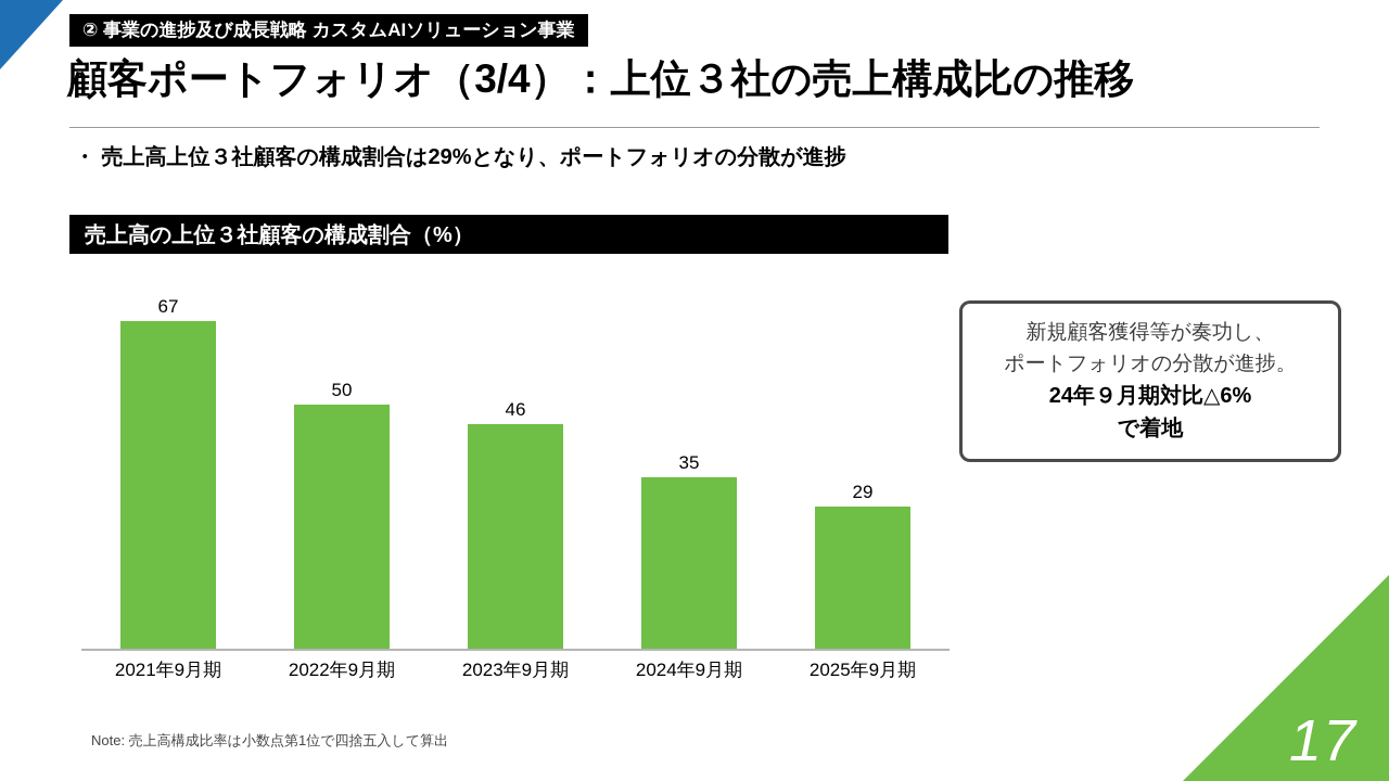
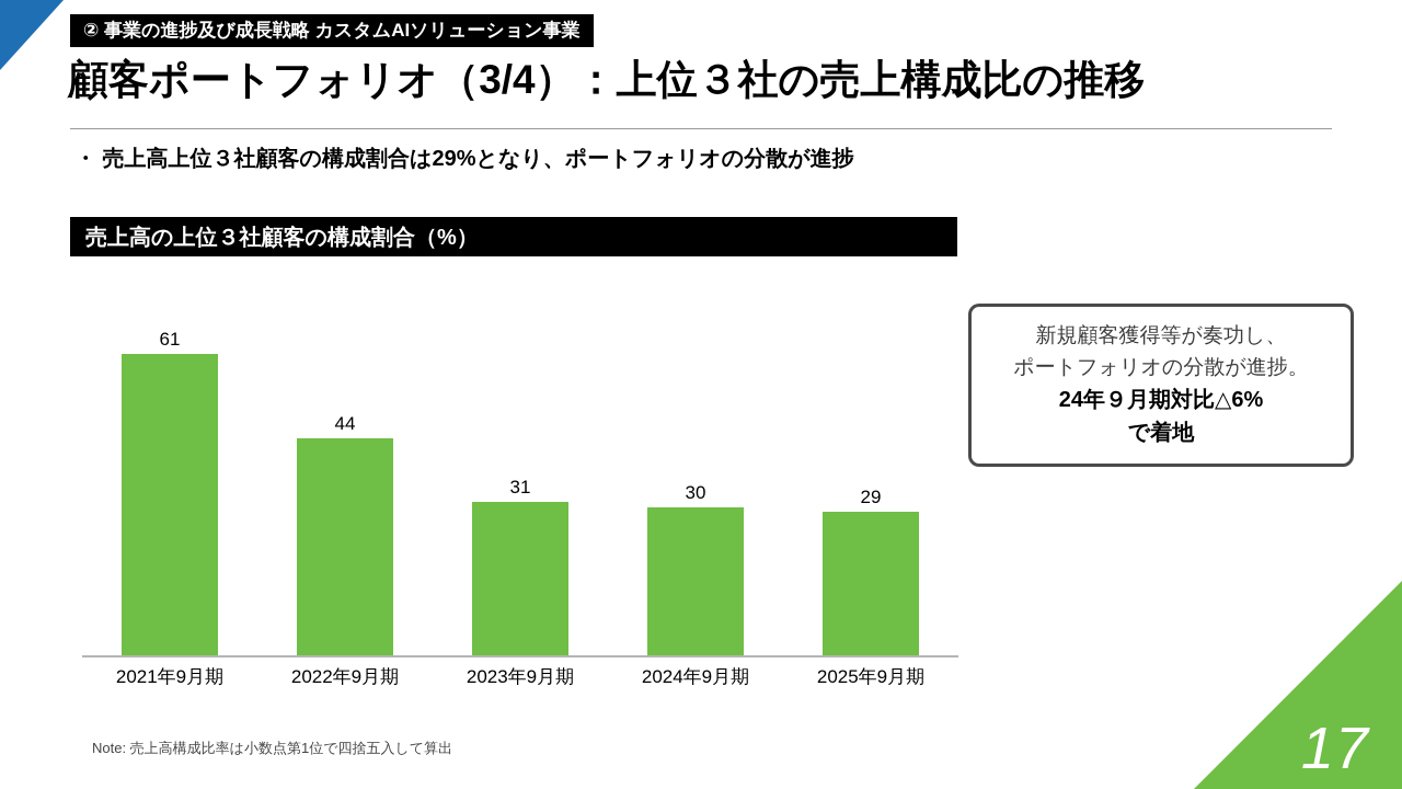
2021年9月期: 67 -> 61
2022年9月期: 50 -> 44
2023年9月期: 46 -> 31
2024年9月期: 35 -> 30
